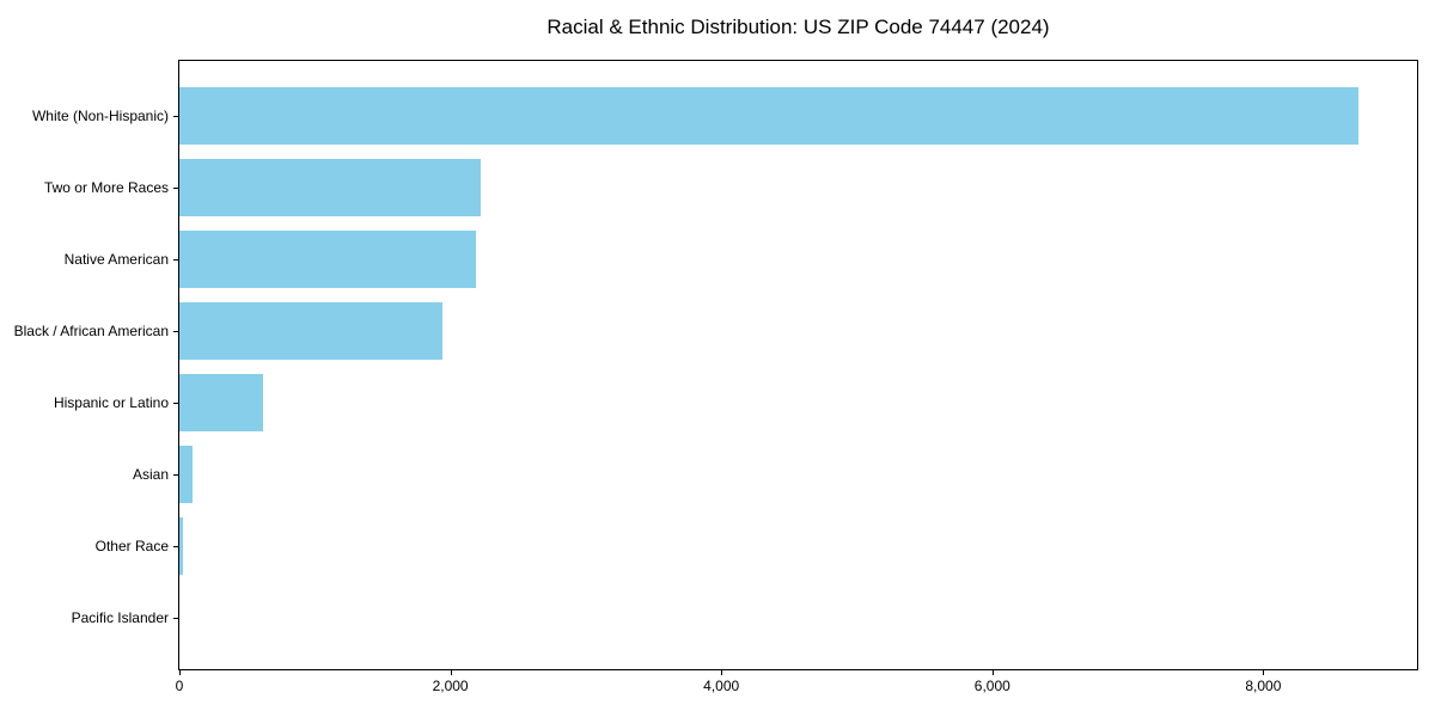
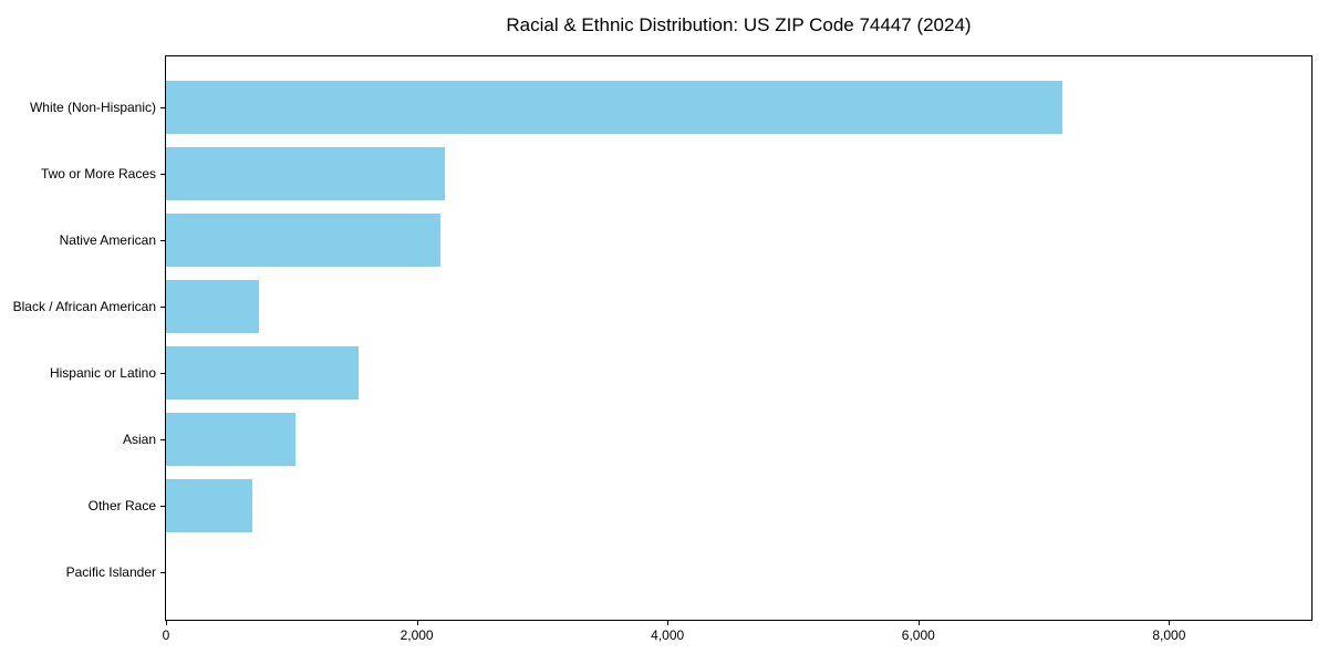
White (Non-Hispanic): 8700 -> 7150
Black / African American: 1940 -> 740
Hispanic or Latino: 620 -> 1540
Asian: 100 -> 1030
Other Race: 20 -> 690
